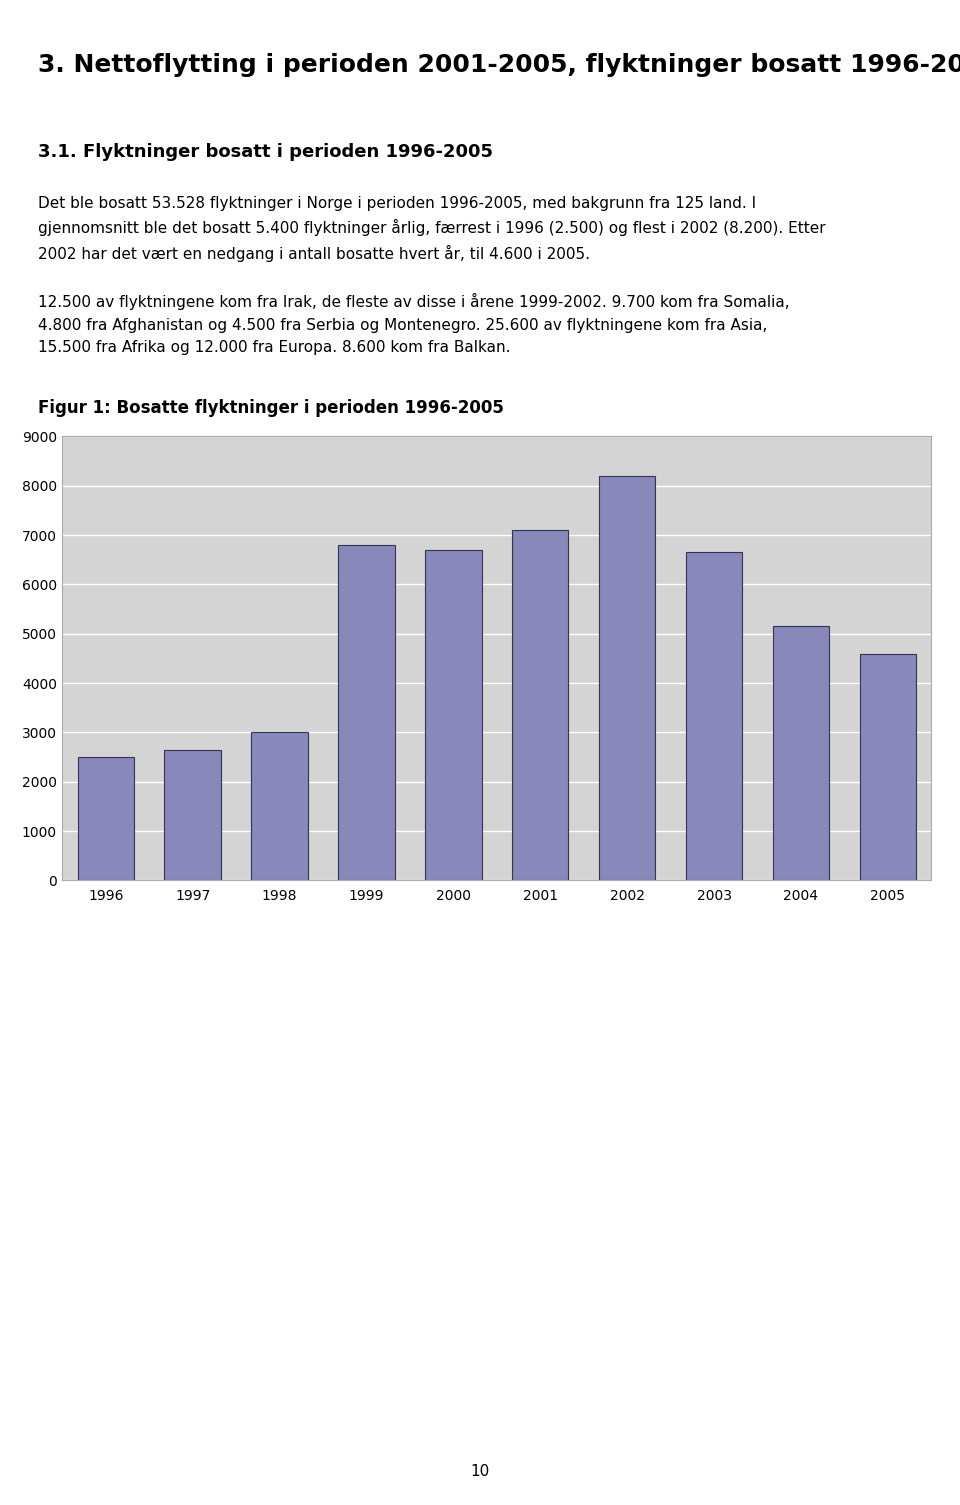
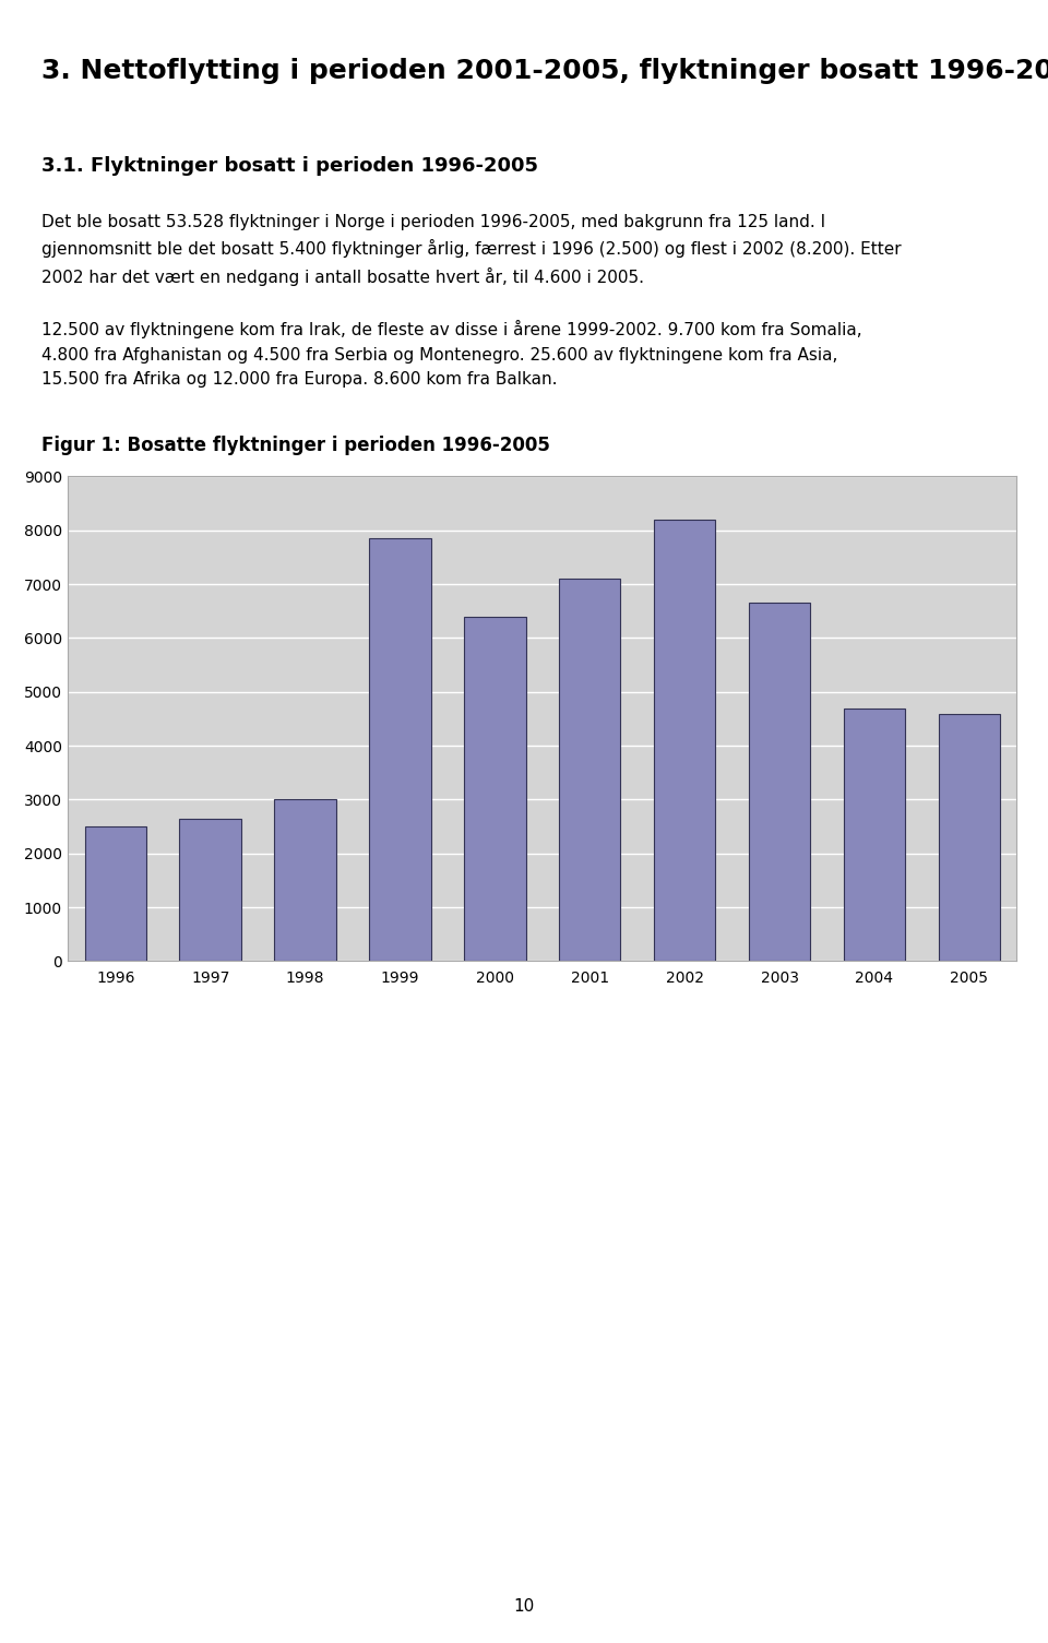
1999: 6800 -> 7850
2000: 6700 -> 6400
2004: 5150 -> 4700
